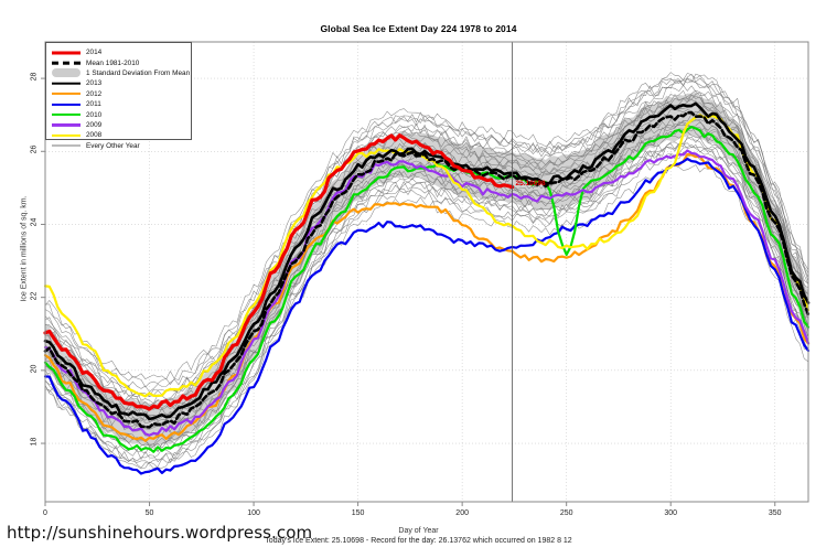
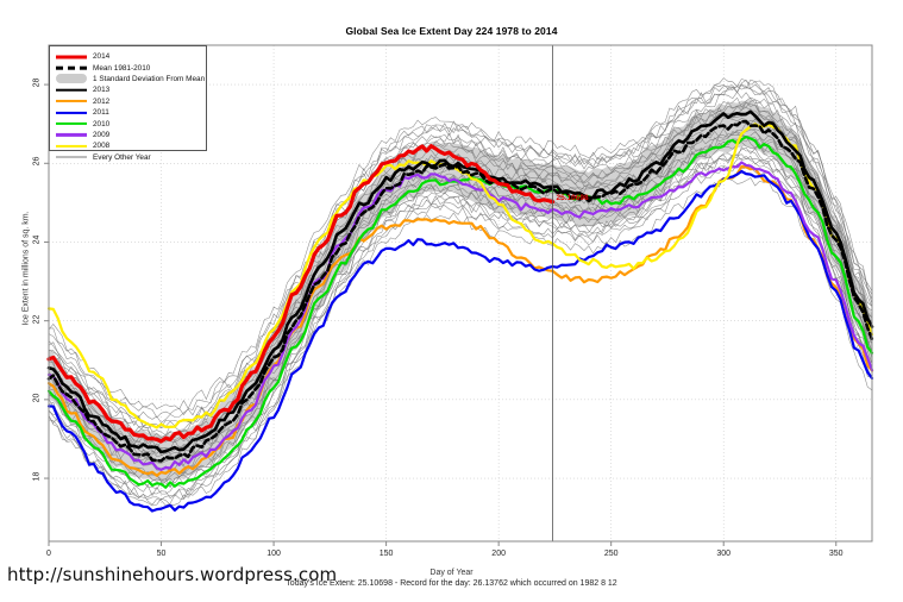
2010/250: 23.2 -> 25.0
